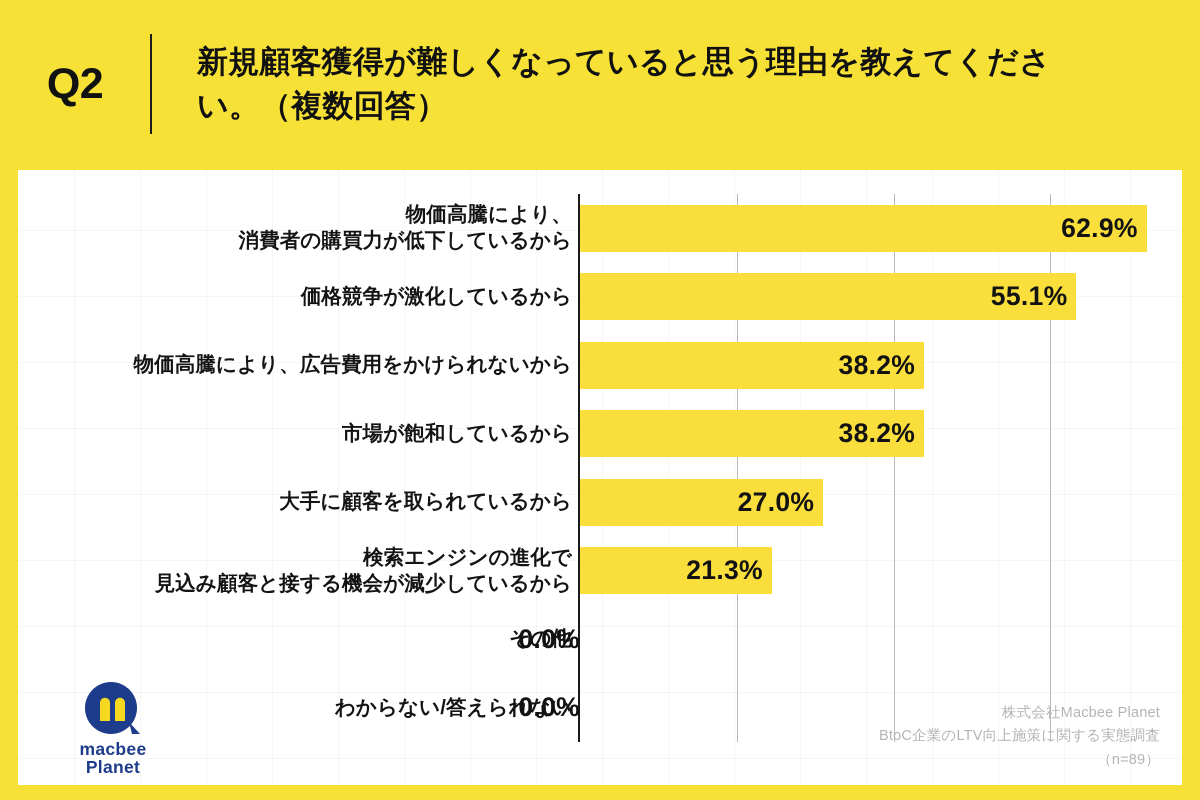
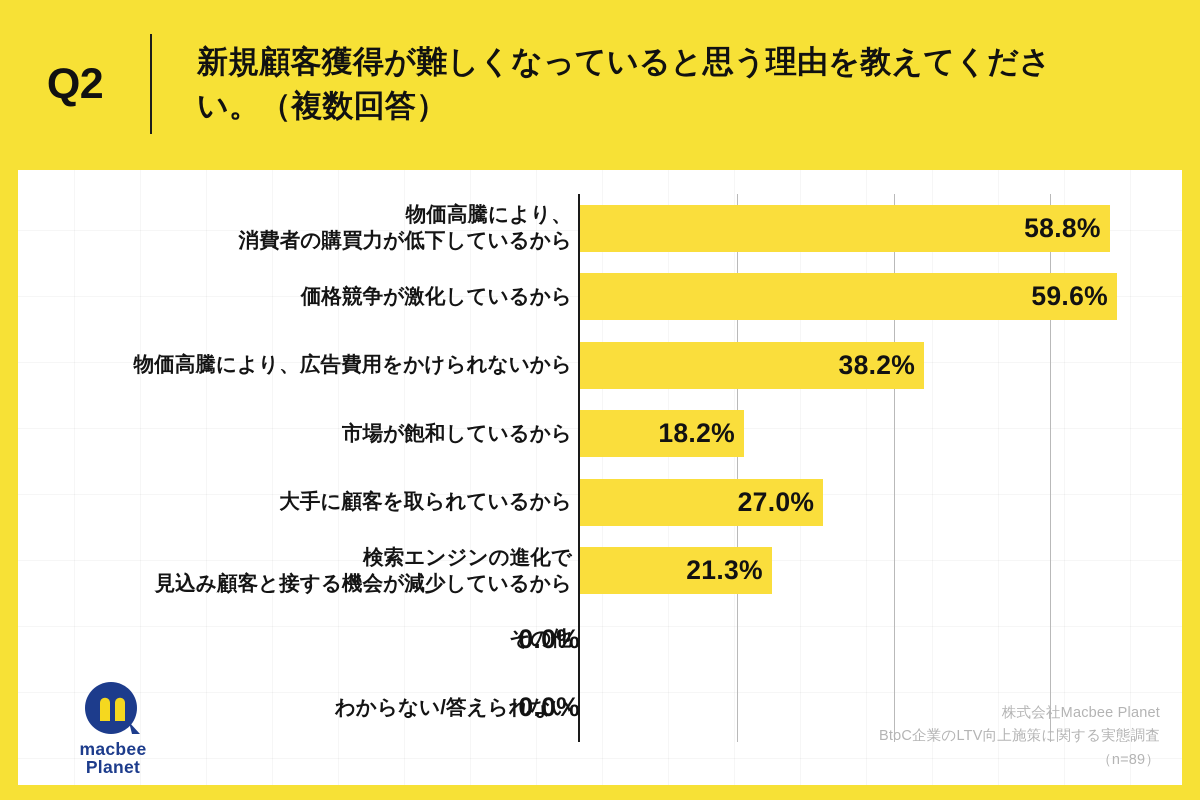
物価高騰により、 消費者の購買力が低下しているから: 62.9% -> 58.8%
価格競争が激化しているから: 55.1% -> 59.6%
市場が飽和しているから: 38.2% -> 18.2%
